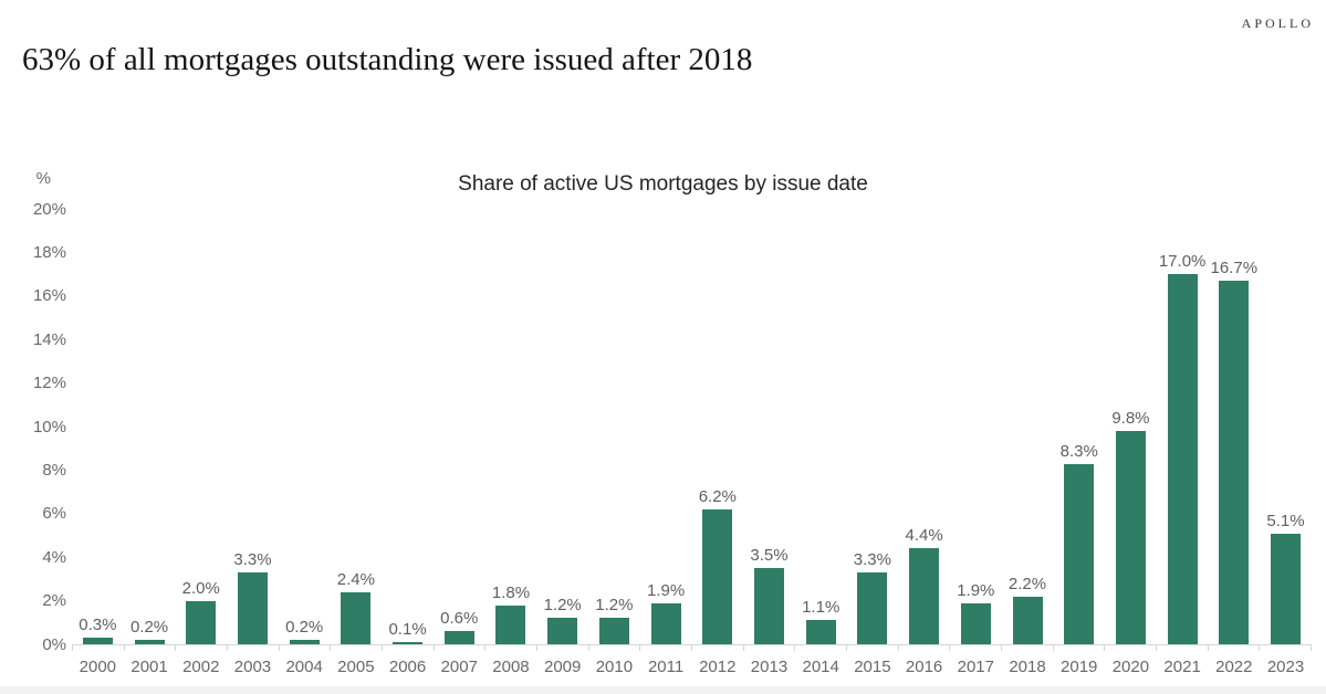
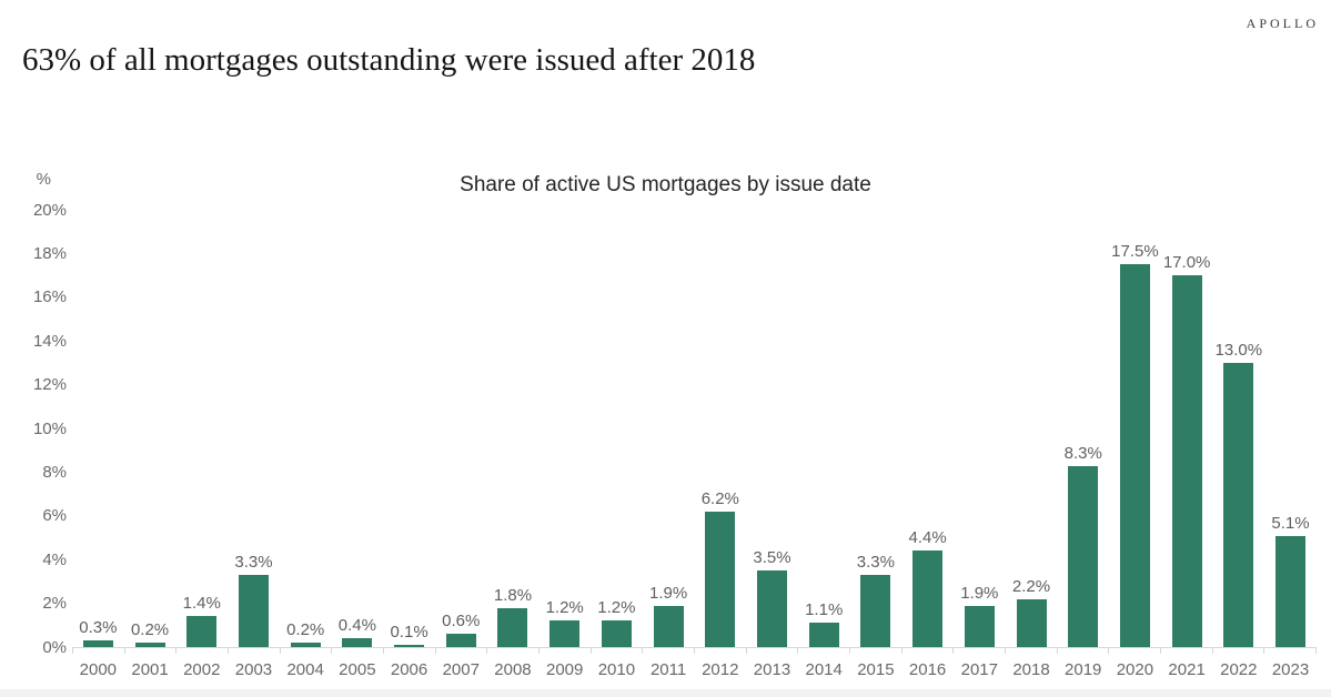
2002: 2.0% -> 1.4%
2005: 2.4% -> 0.4%
2020: 9.8% -> 17.5%
2022: 16.7% -> 13.0%
